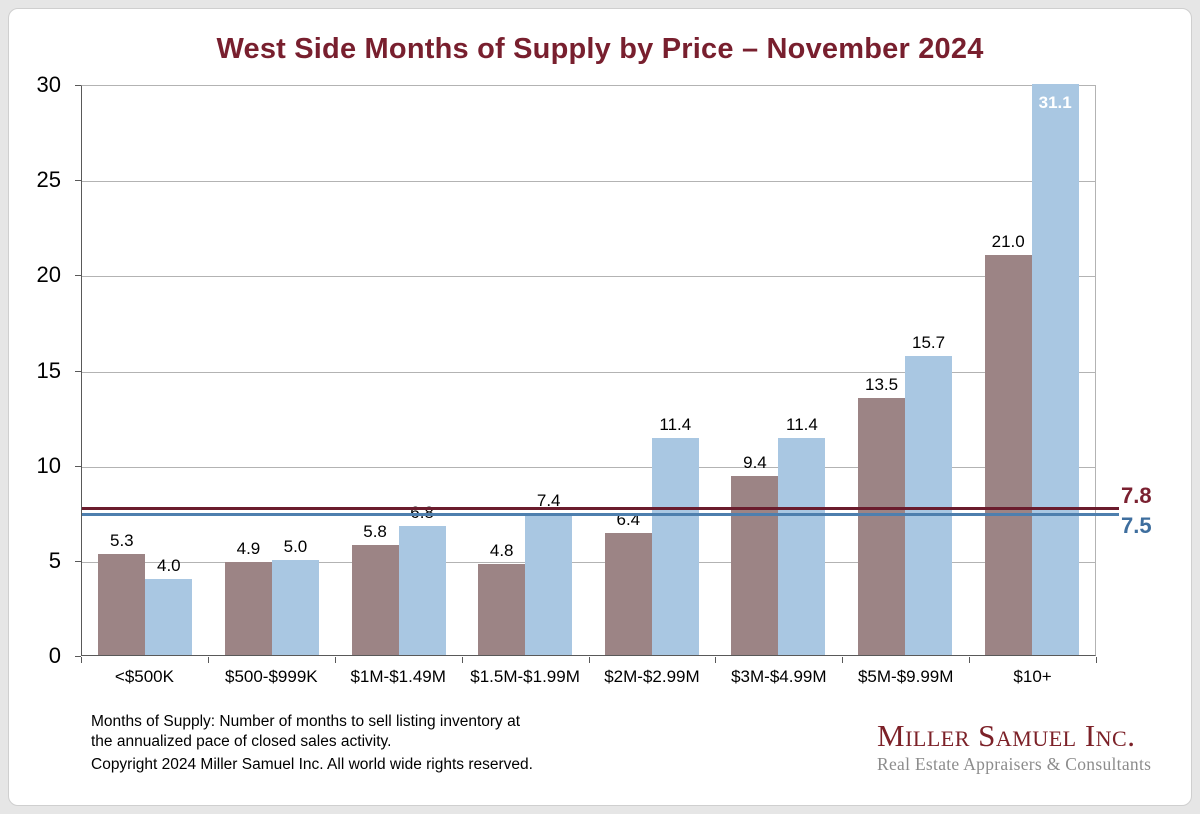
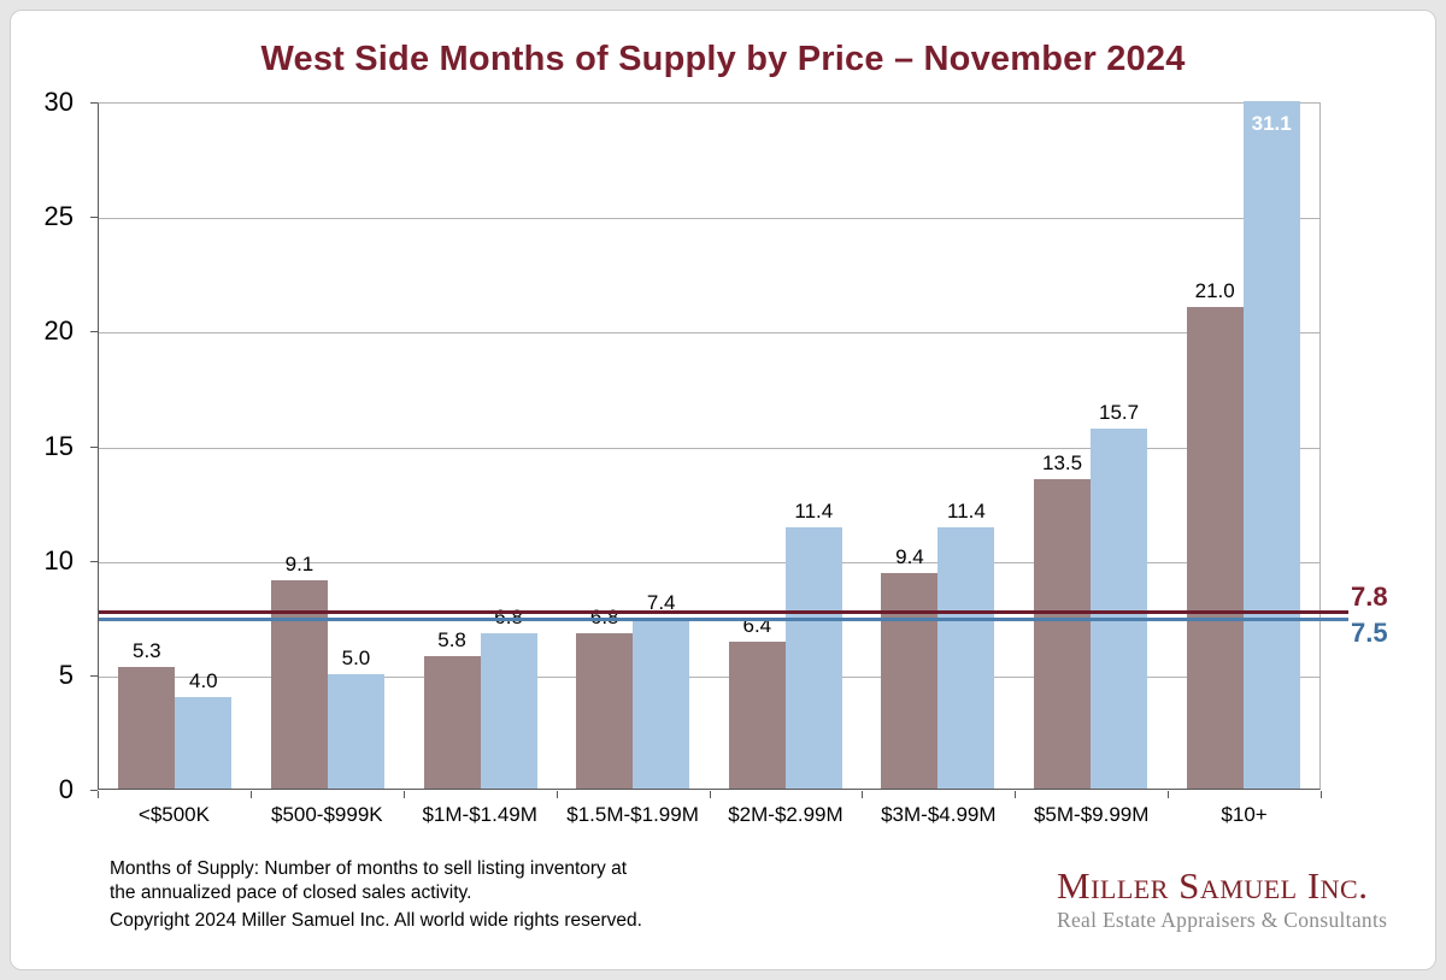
Co-op/$500-$999K: 4.9 -> 9.1
Co-op/$1.5M-$1.99M: 4.8 -> 6.8
